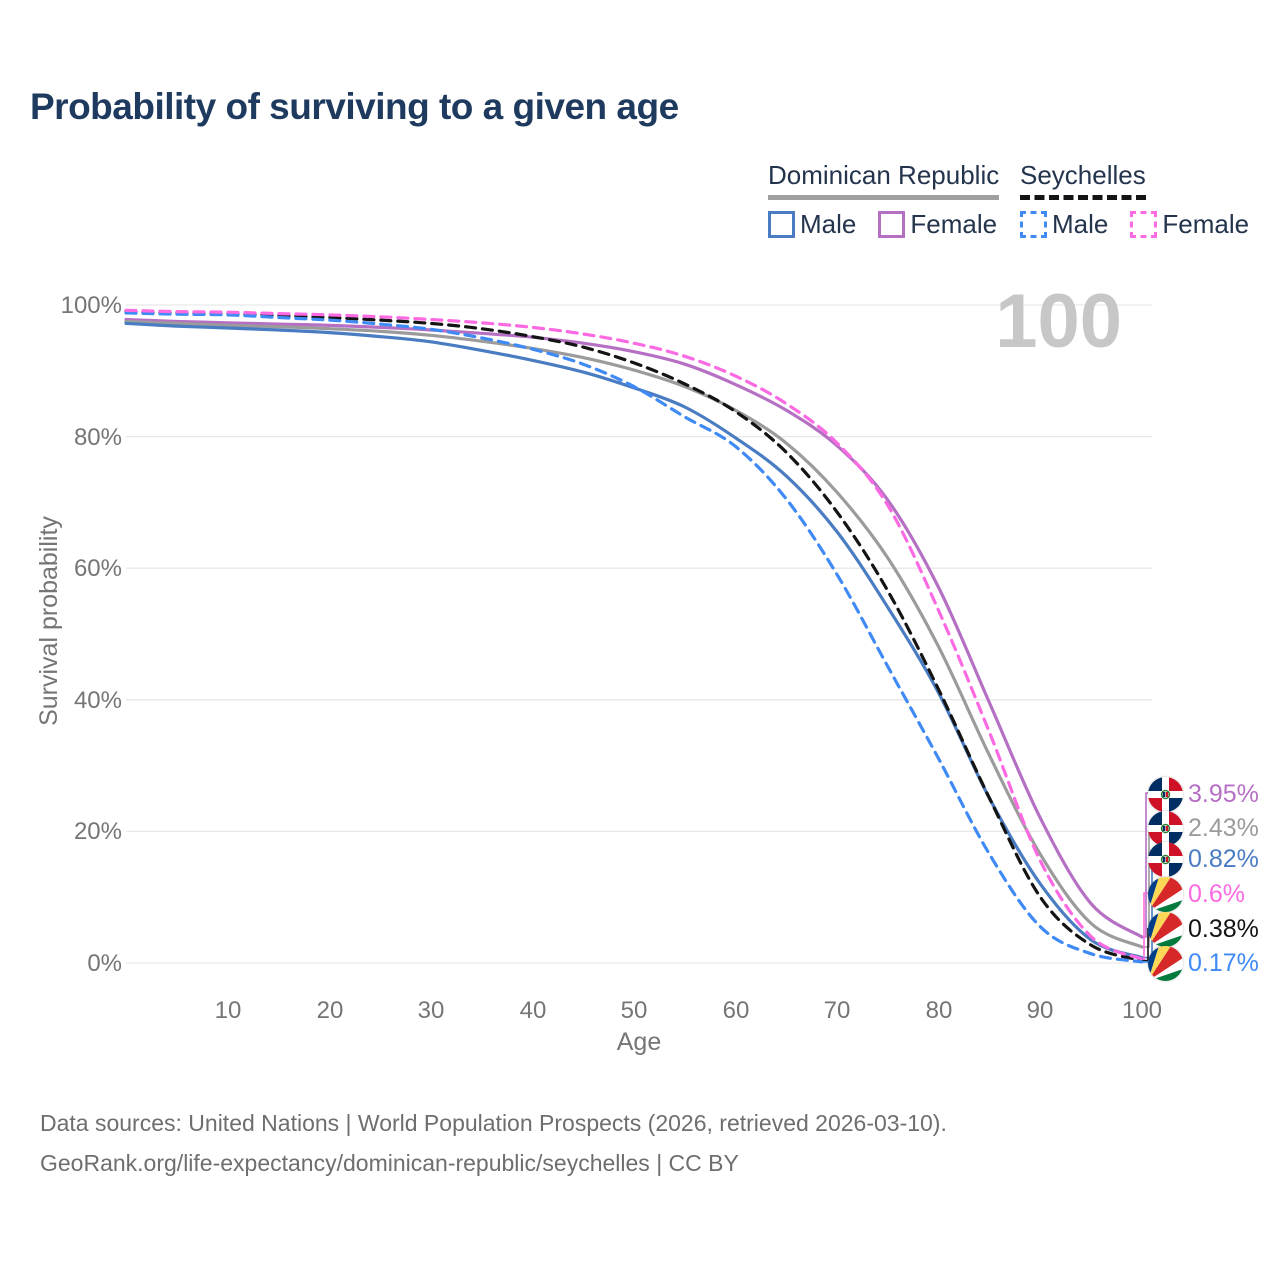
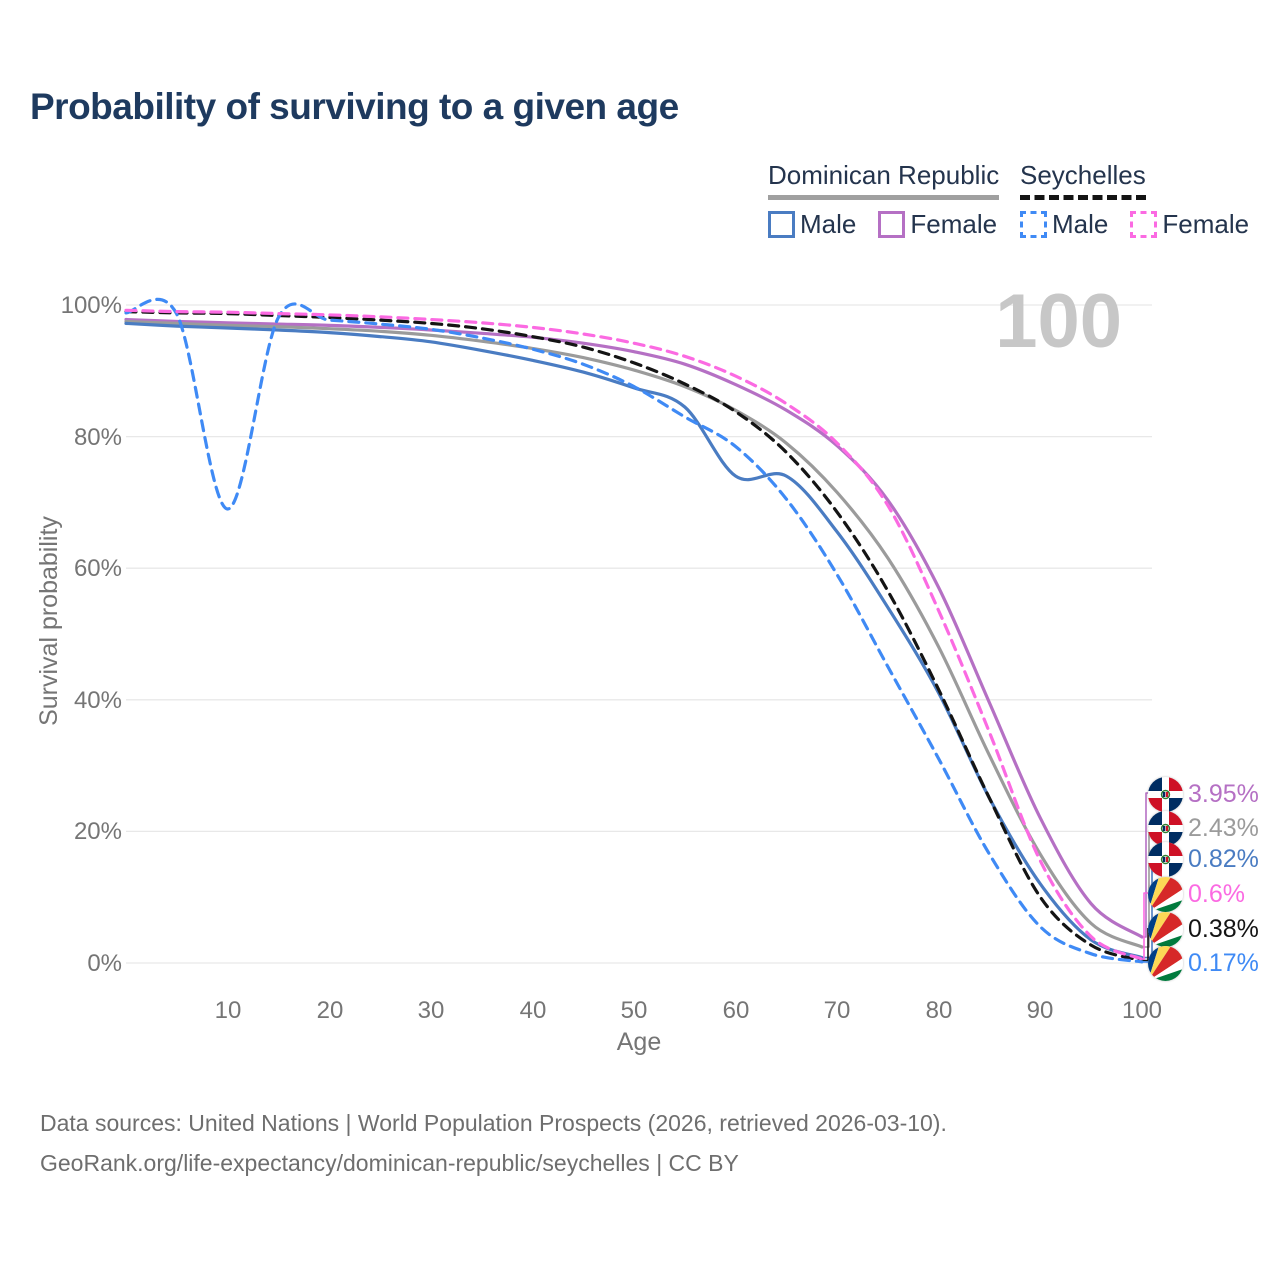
Seychelles Male/10: 98% -> 69%
Dominican Republic Male/60: 80% -> 74%
